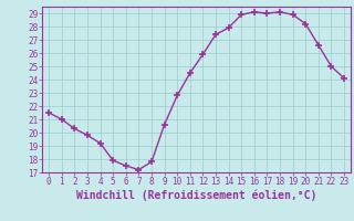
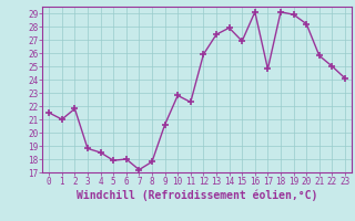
2: 20.3 -> 21.8
3: 19.8 -> 18.8
4: 19.2 -> 18.5
6: 17.5 -> 18.0
11: 24.5 -> 22.3
15: 28.9 -> 26.9
17: 29.0 -> 24.8
21: 26.6 -> 25.8
